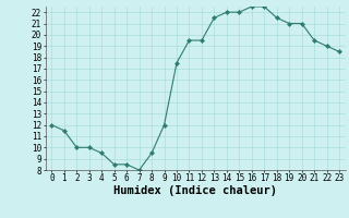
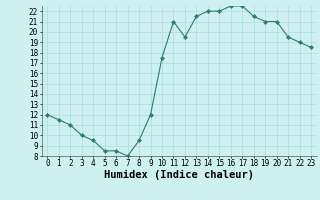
2: 10.0 -> 11.0
11: 19.5 -> 21.0
